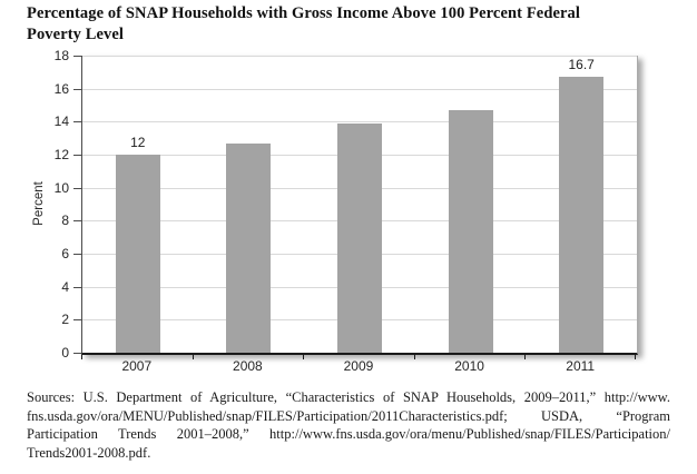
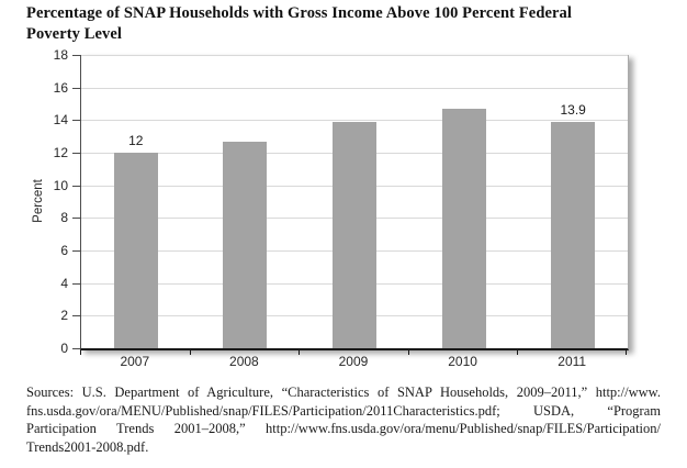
2011: 16.7 -> 13.9
